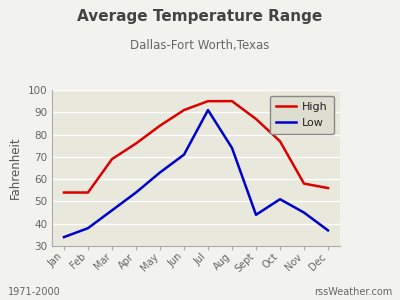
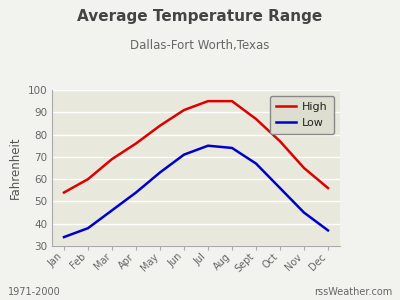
High/Feb: 54 -> 60
Low/Jul: 91 -> 75
Low/Sept: 44 -> 67
Low/Oct: 51 -> 56
High/Nov: 58 -> 65
